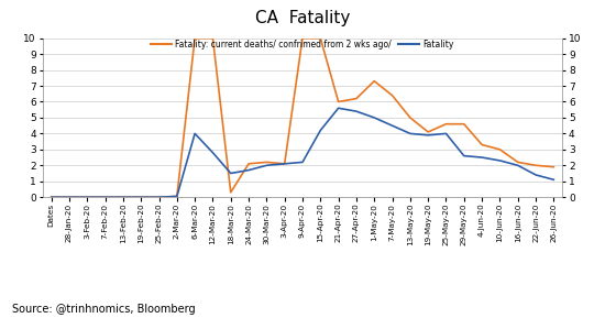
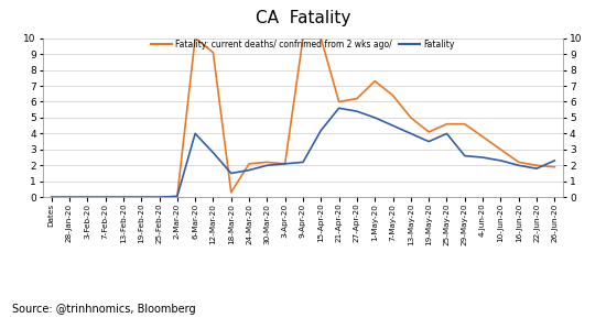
Fatality: current deaths/ confrimed from 2 wks ago//12-Mar-20: 10.0 -> 9.1
Fatality/19-May-20: 3.9 -> 3.5
Fatality: current deaths/ confrimed from 2 wks ago//4-Jun-20: 3.3 -> 3.8
Fatality/22-Jun-20: 1.4 -> 1.8
Fatality/26-Jun-20: 1.1 -> 2.3
